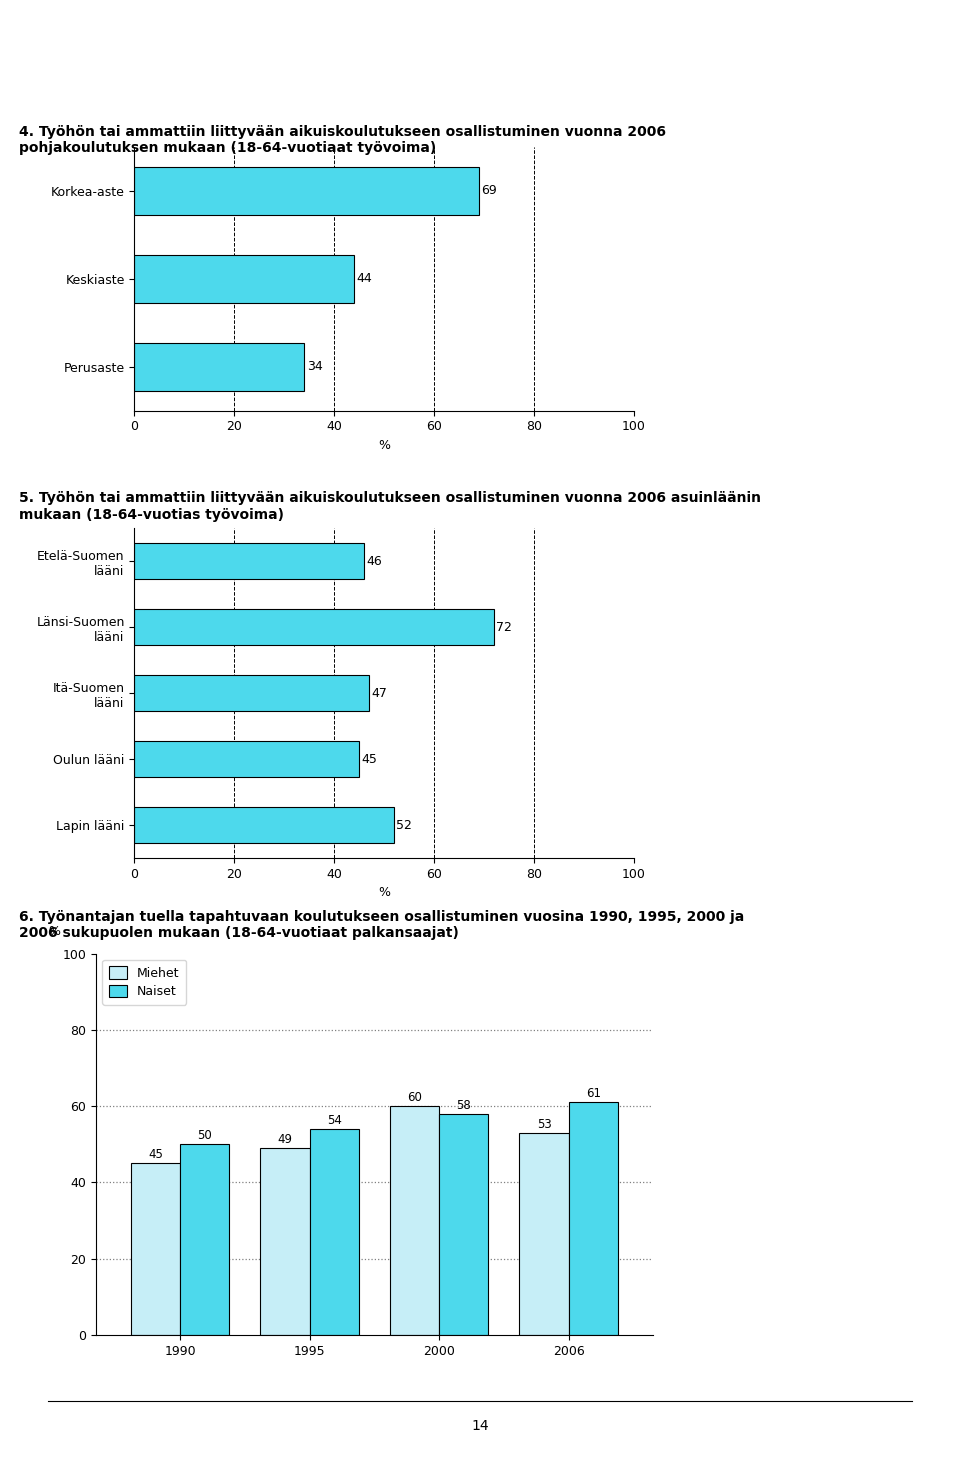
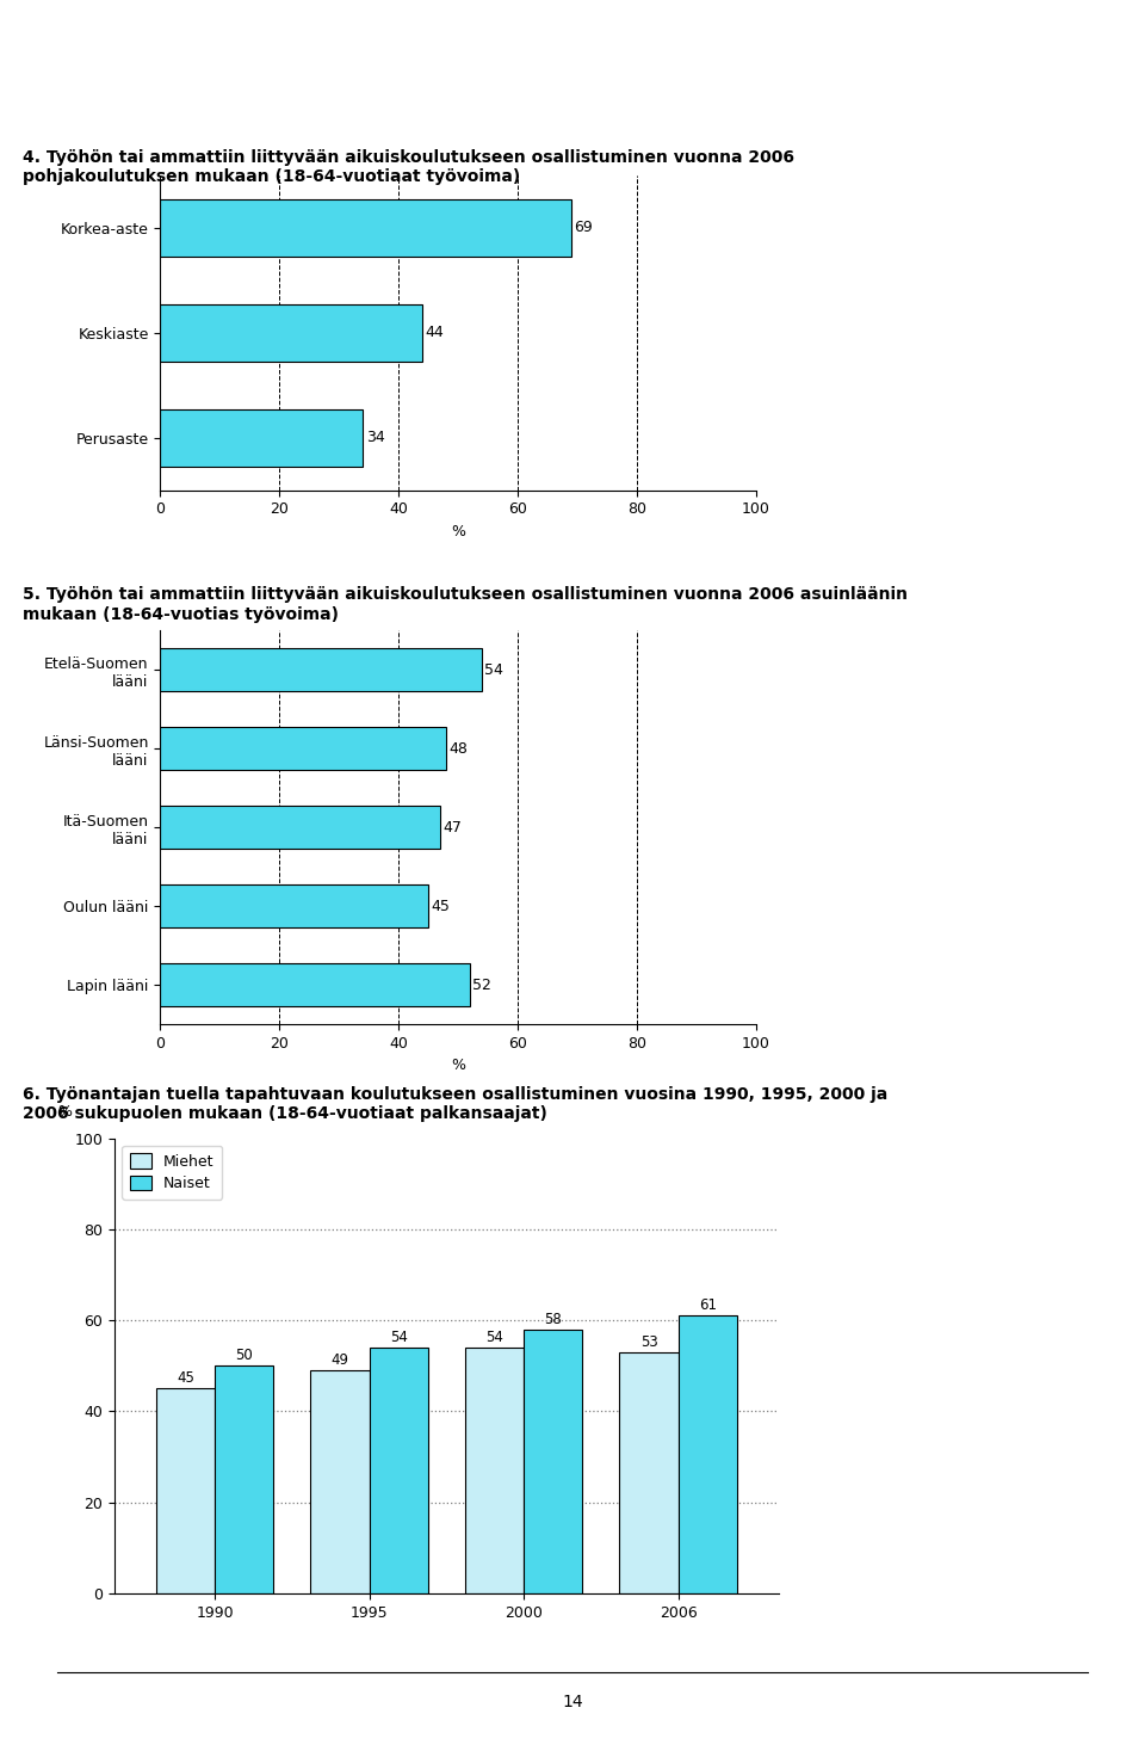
Etelä-Suomen lääni: 46 -> 54
Länsi-Suomen lääni: 72 -> 48
Miehet/2000: 60 -> 54
